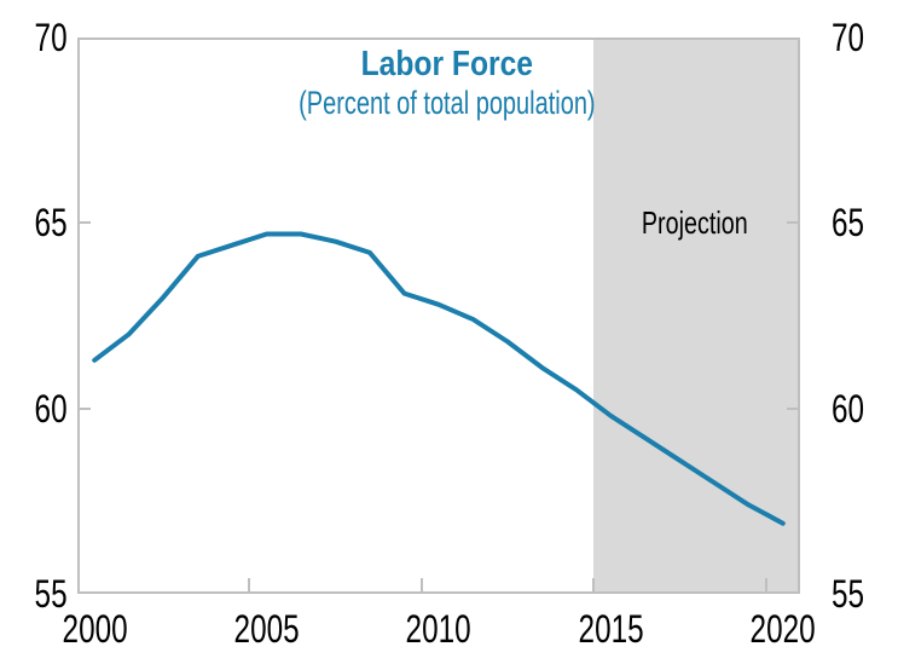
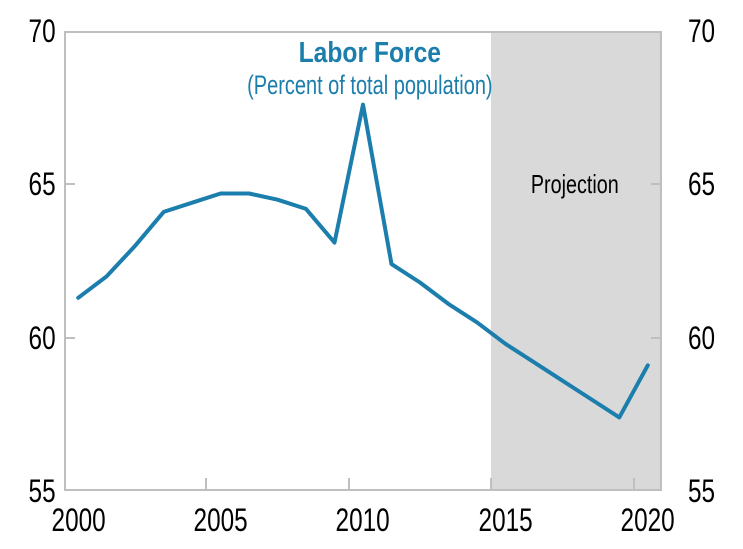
2010: 62.8 -> 67.6
2020: 56.9 -> 59.1
